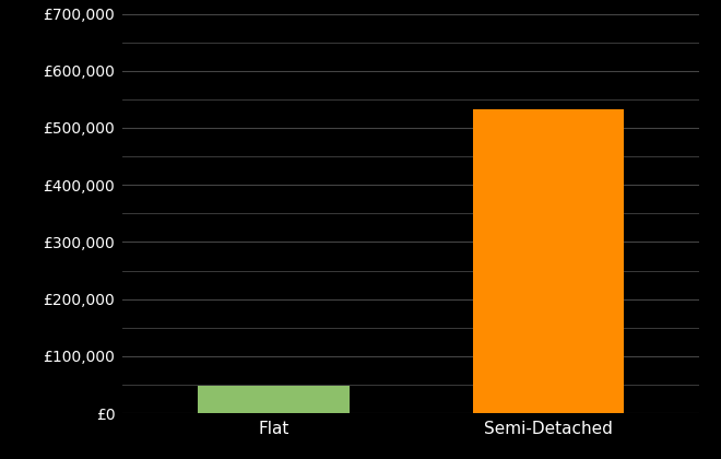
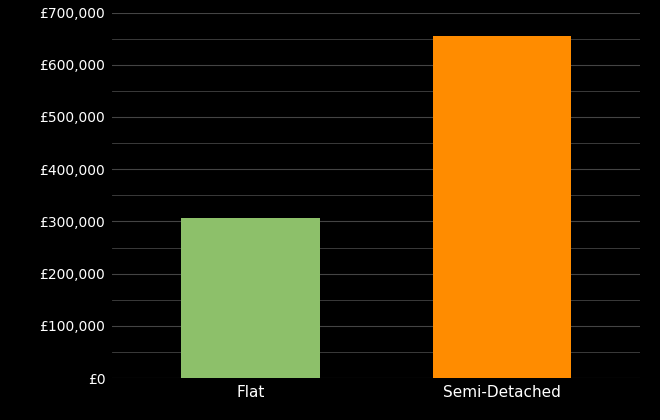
Flat: £48,000 -> £307,000
Semi-Detached: £532,000 -> £655,000
